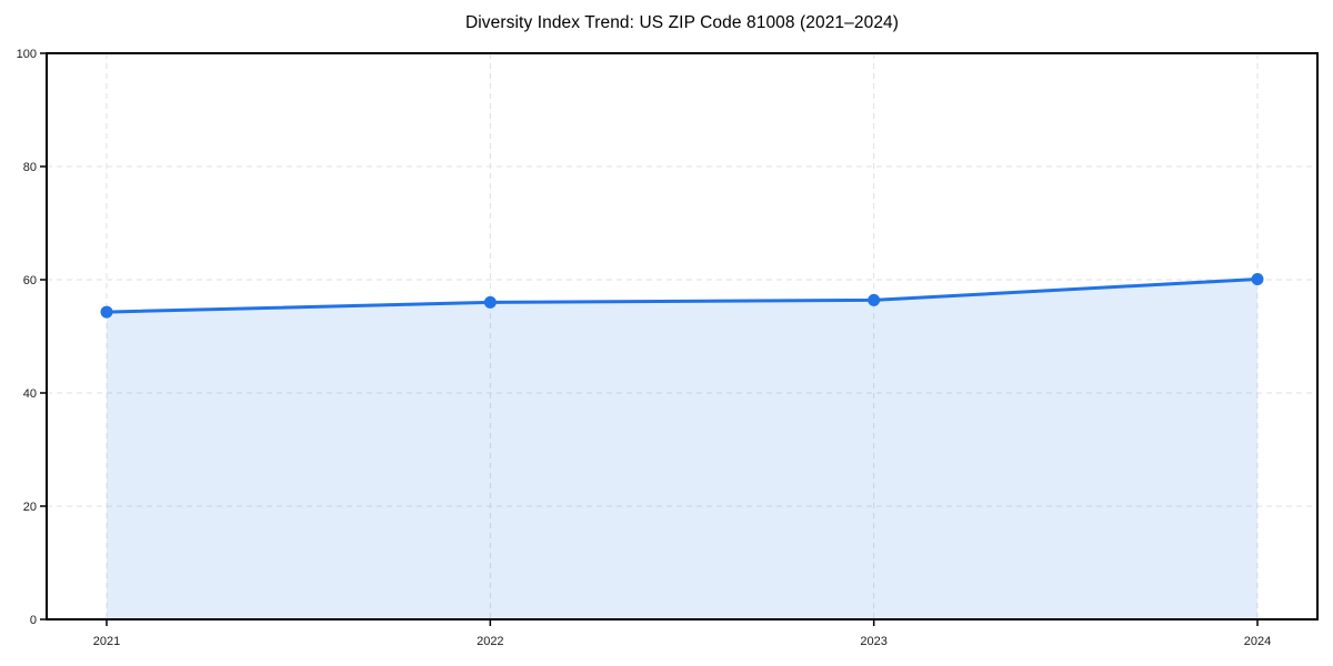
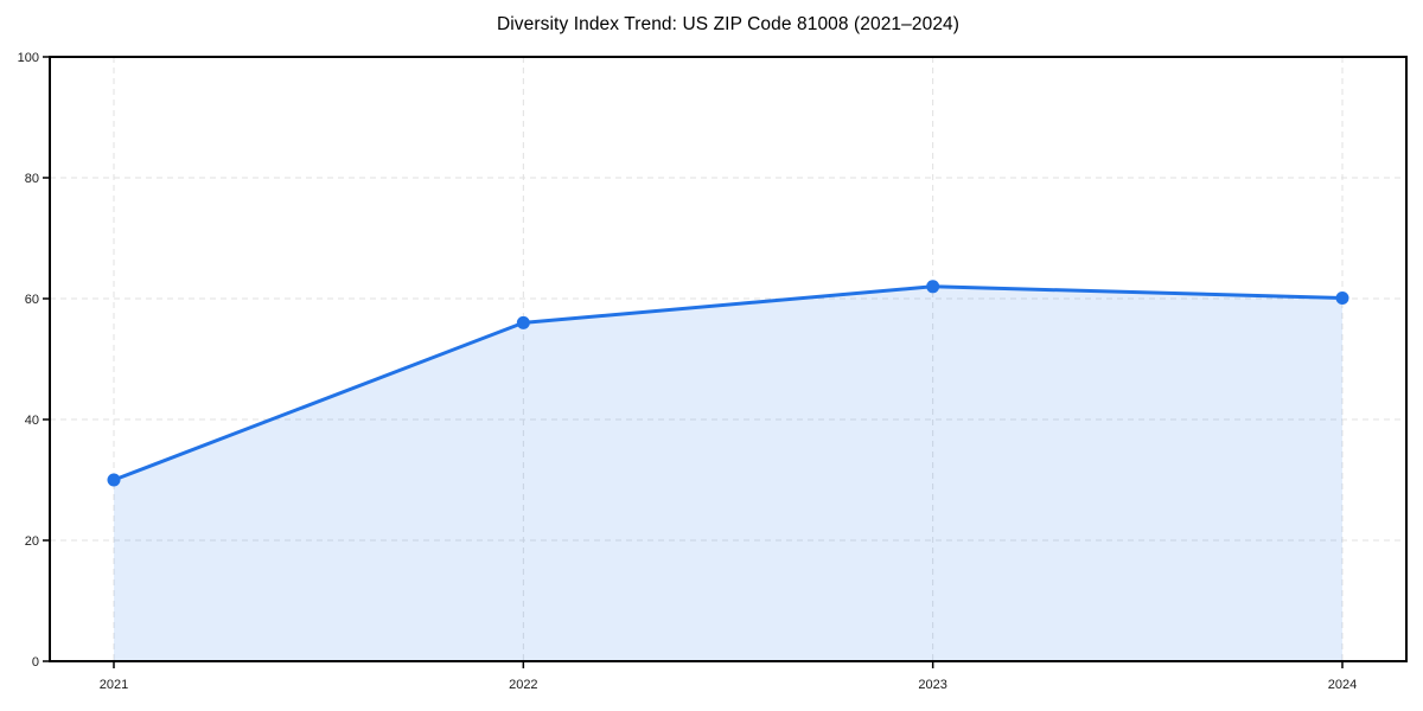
2021: 54 -> 30
2023: 56 -> 62
